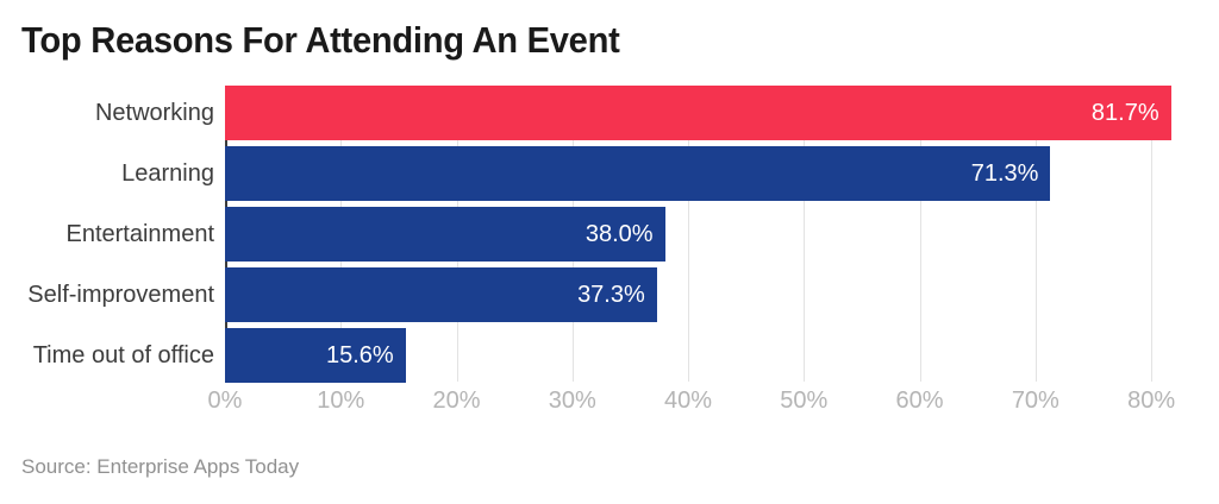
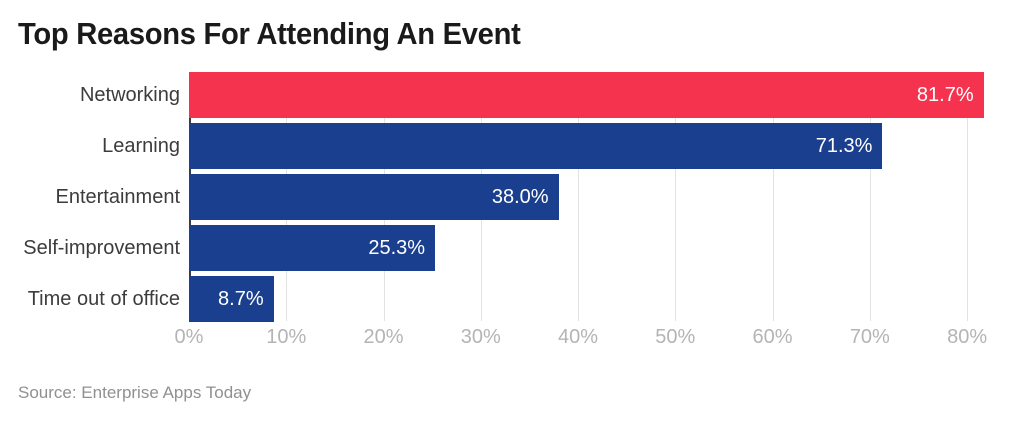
Self-improvement: 37.3% -> 25.3%
Time out of office: 15.6% -> 8.7%
